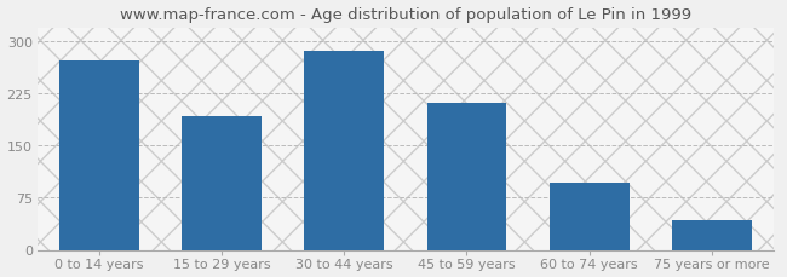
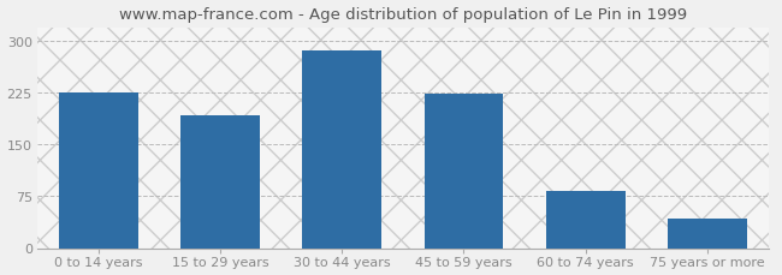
0 to 14 years: 272 -> 226
45 to 59 years: 212 -> 224
60 to 74 years: 96 -> 82
